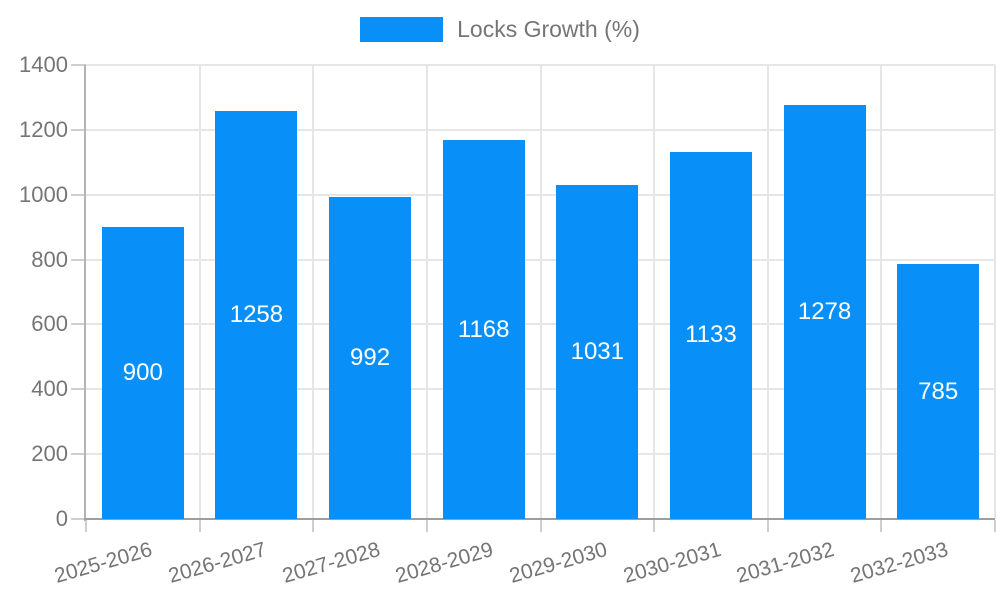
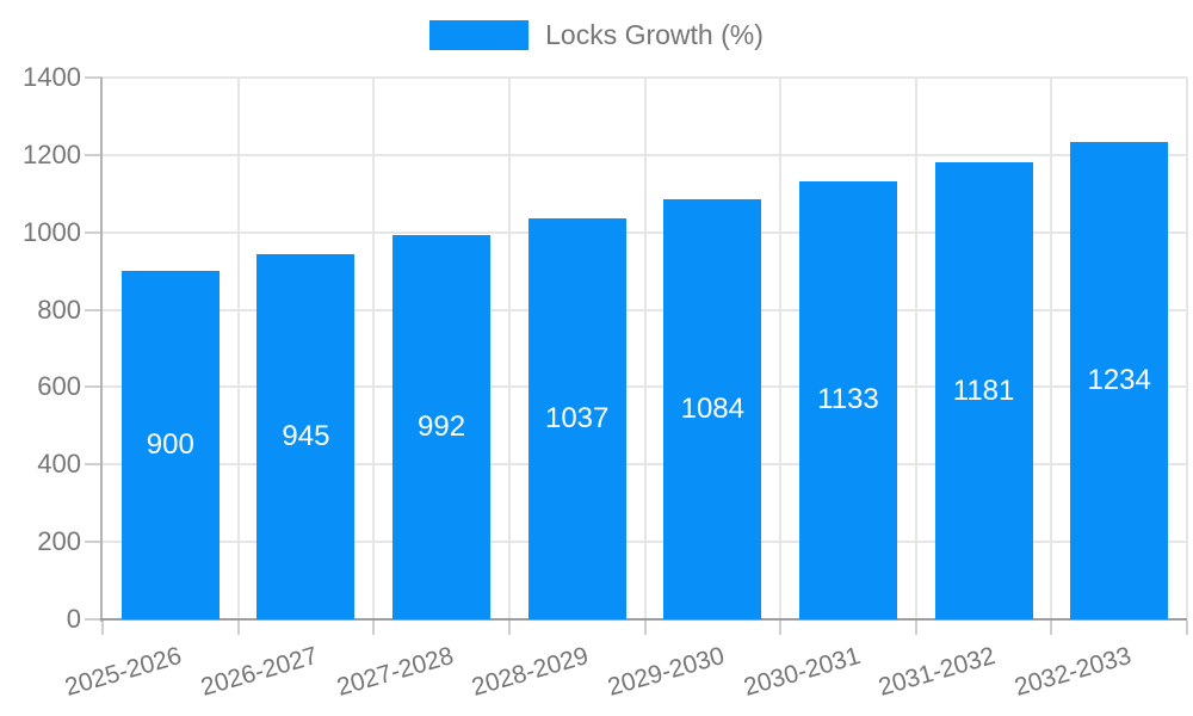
2026-2027: 1258 -> 945
2028-2029: 1168 -> 1037
2029-2030: 1031 -> 1084
2031-2032: 1278 -> 1181
2032-2033: 785 -> 1234
